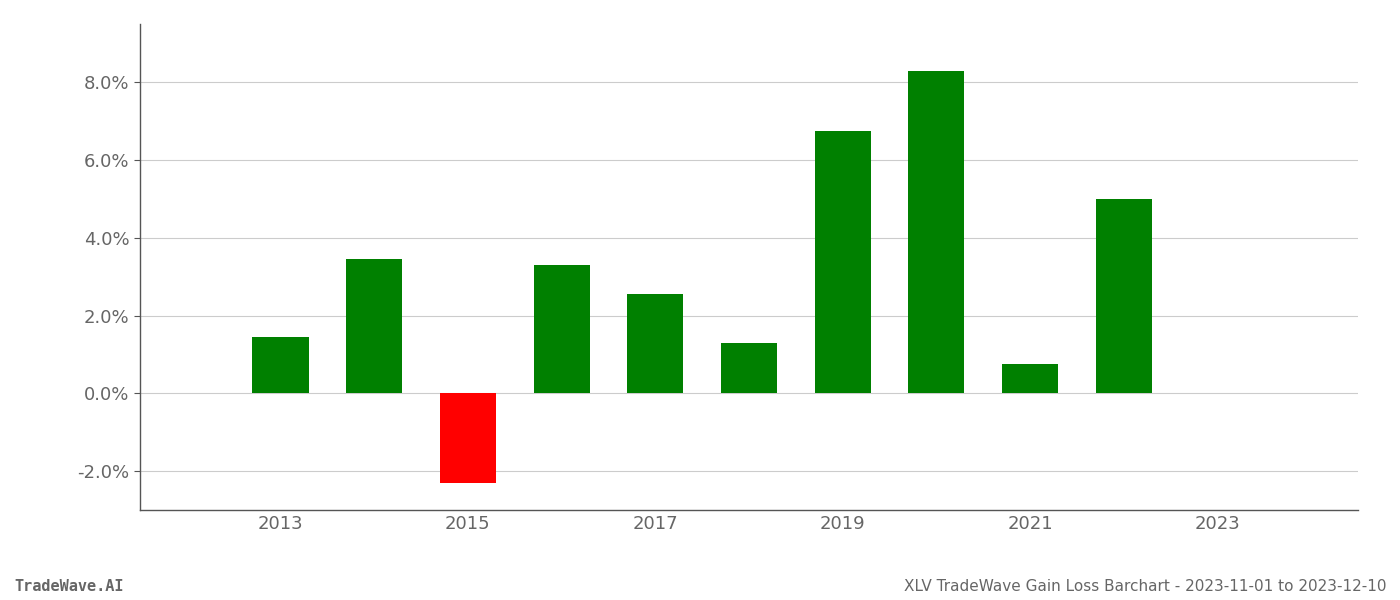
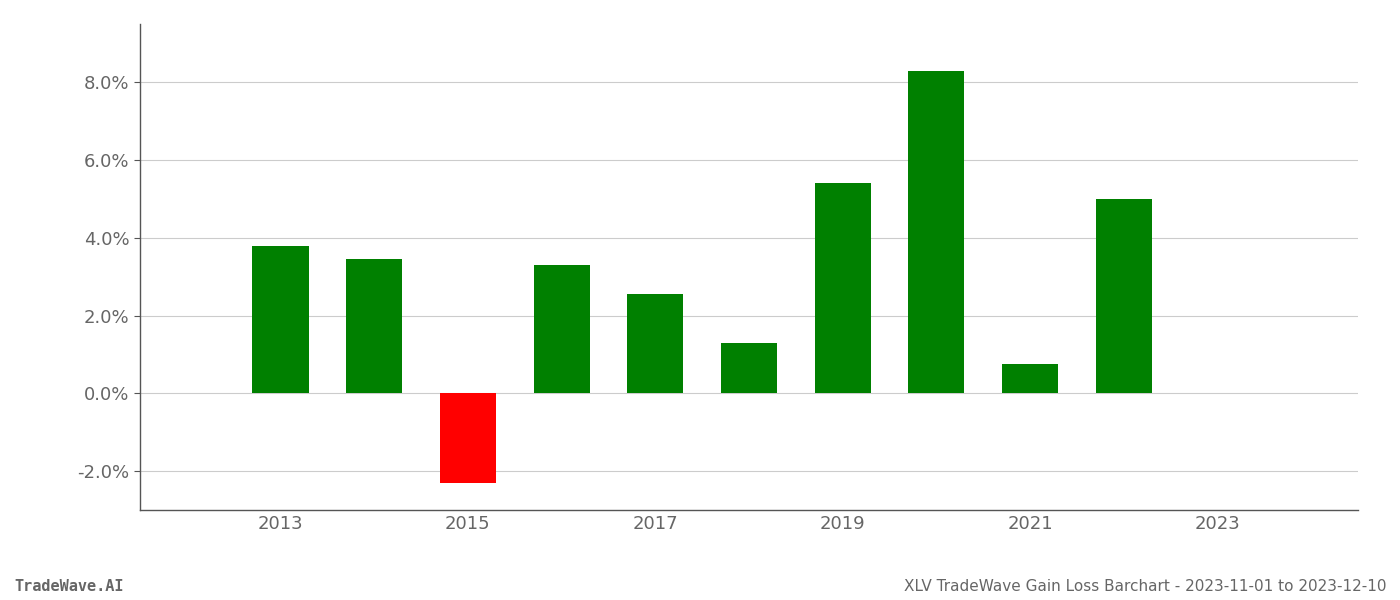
2013: 1.45% -> 3.80%
2019: 6.75% -> 5.40%
